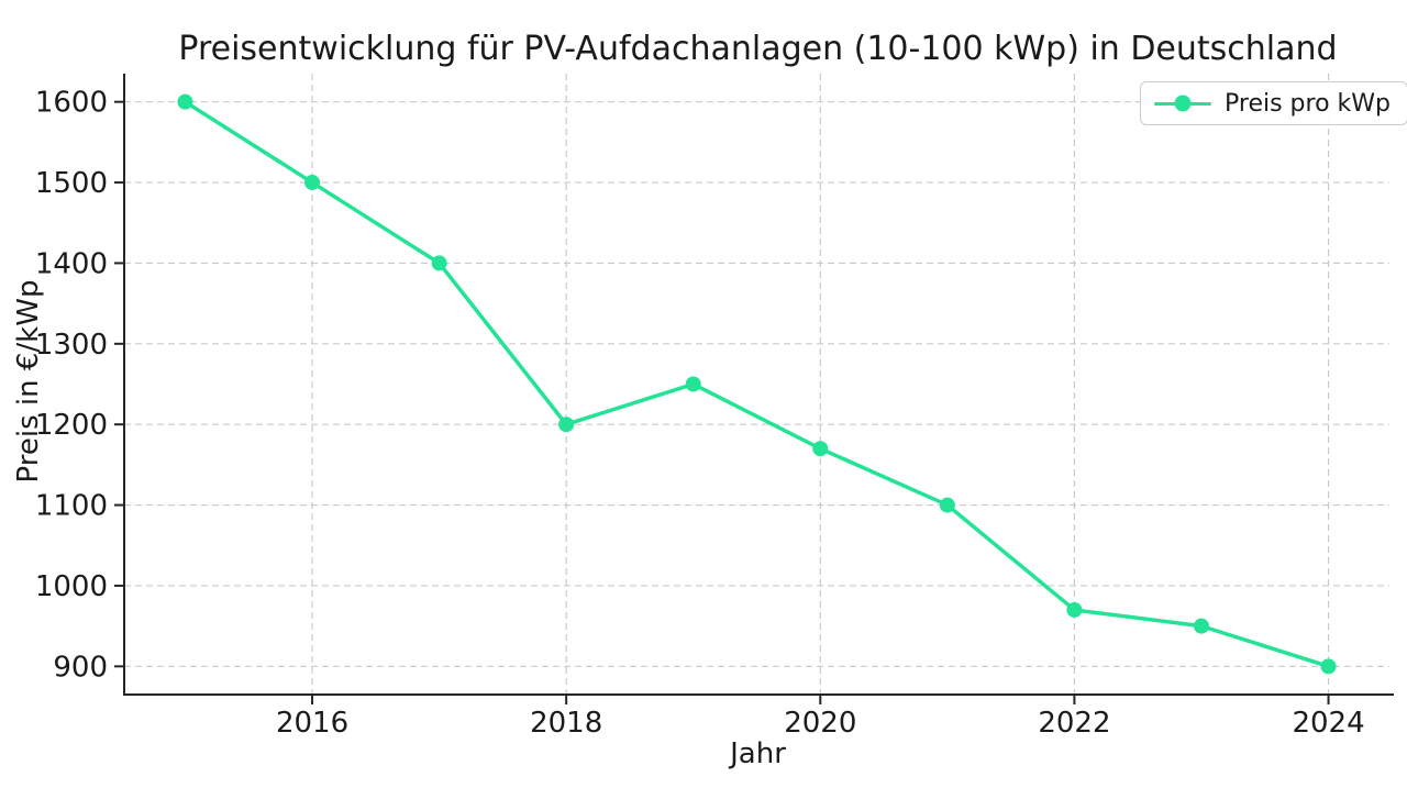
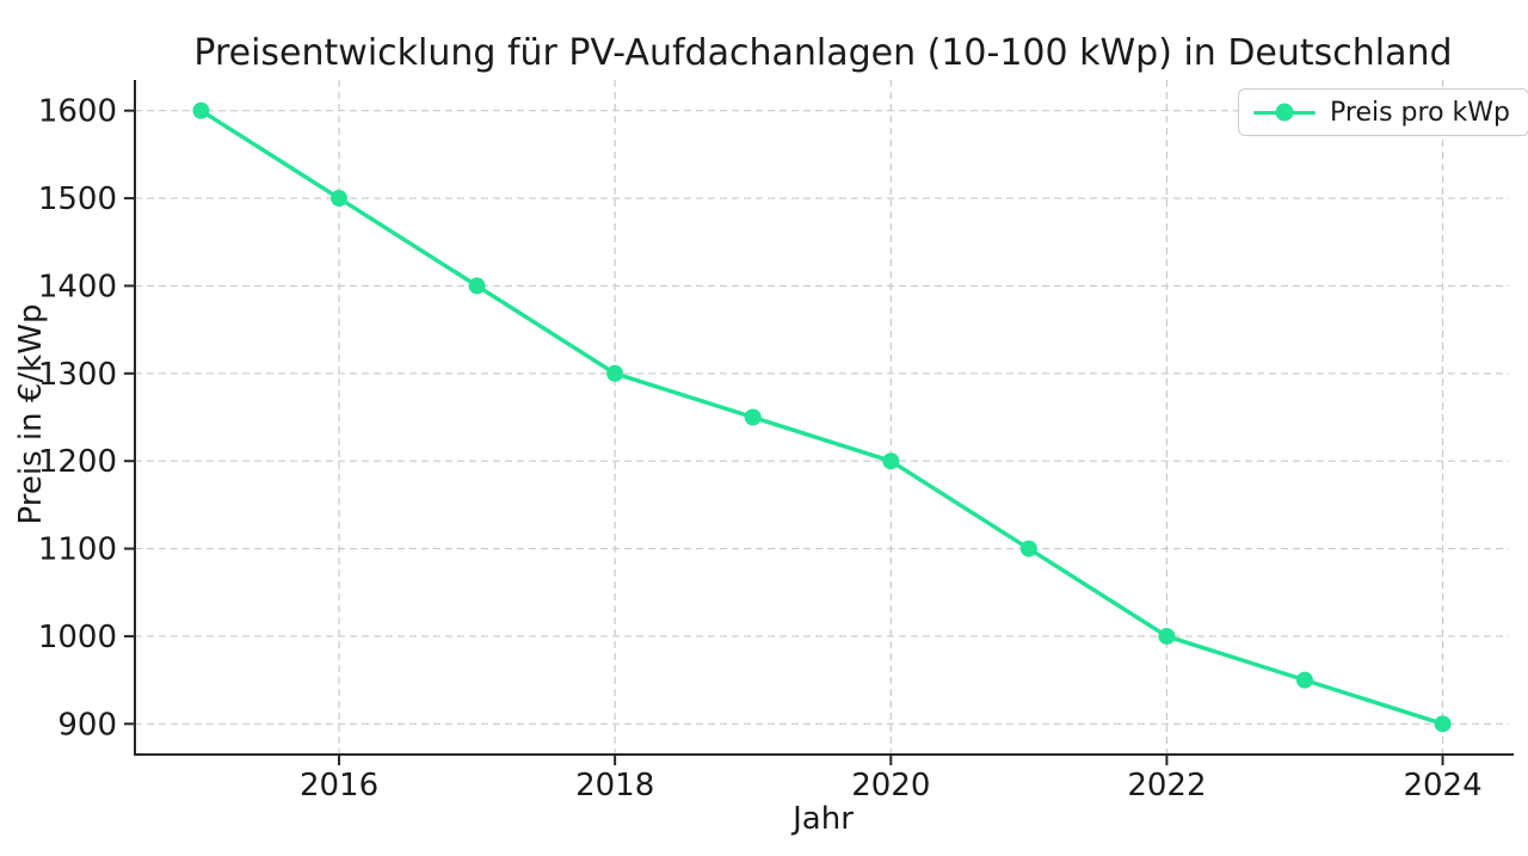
2018: 1200 -> 1300
2020: 1170 -> 1200
2022: 970 -> 1000
